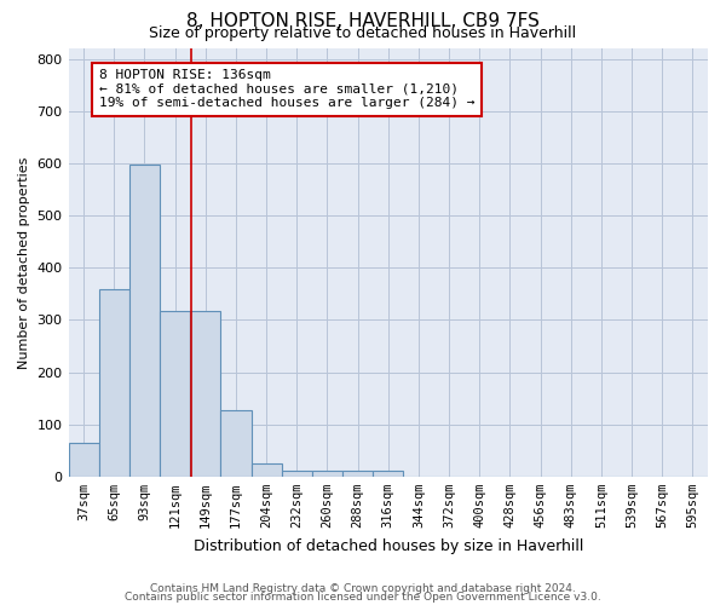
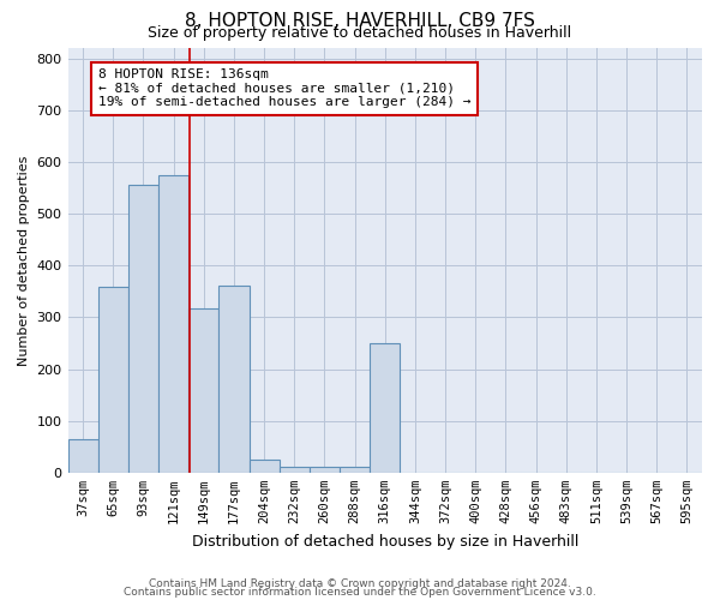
93sqm: 597 -> 555
121sqm: 317 -> 575
177sqm: 128 -> 360
316sqm: 10 -> 250
